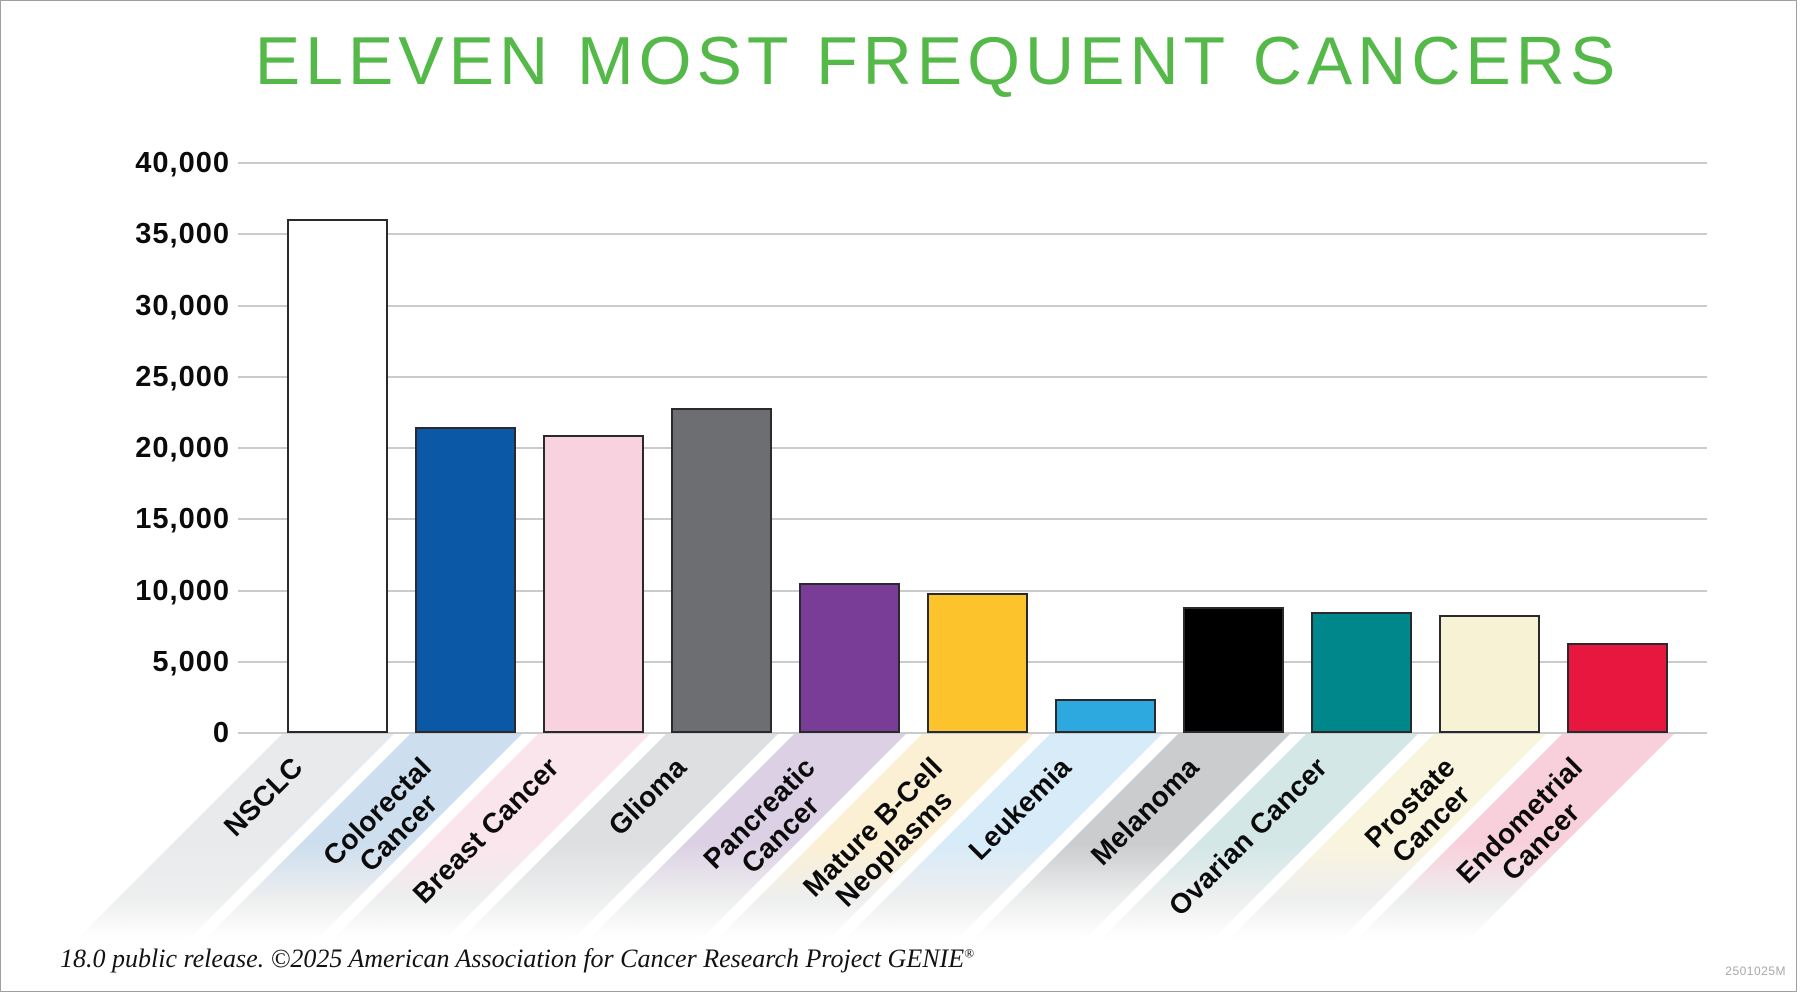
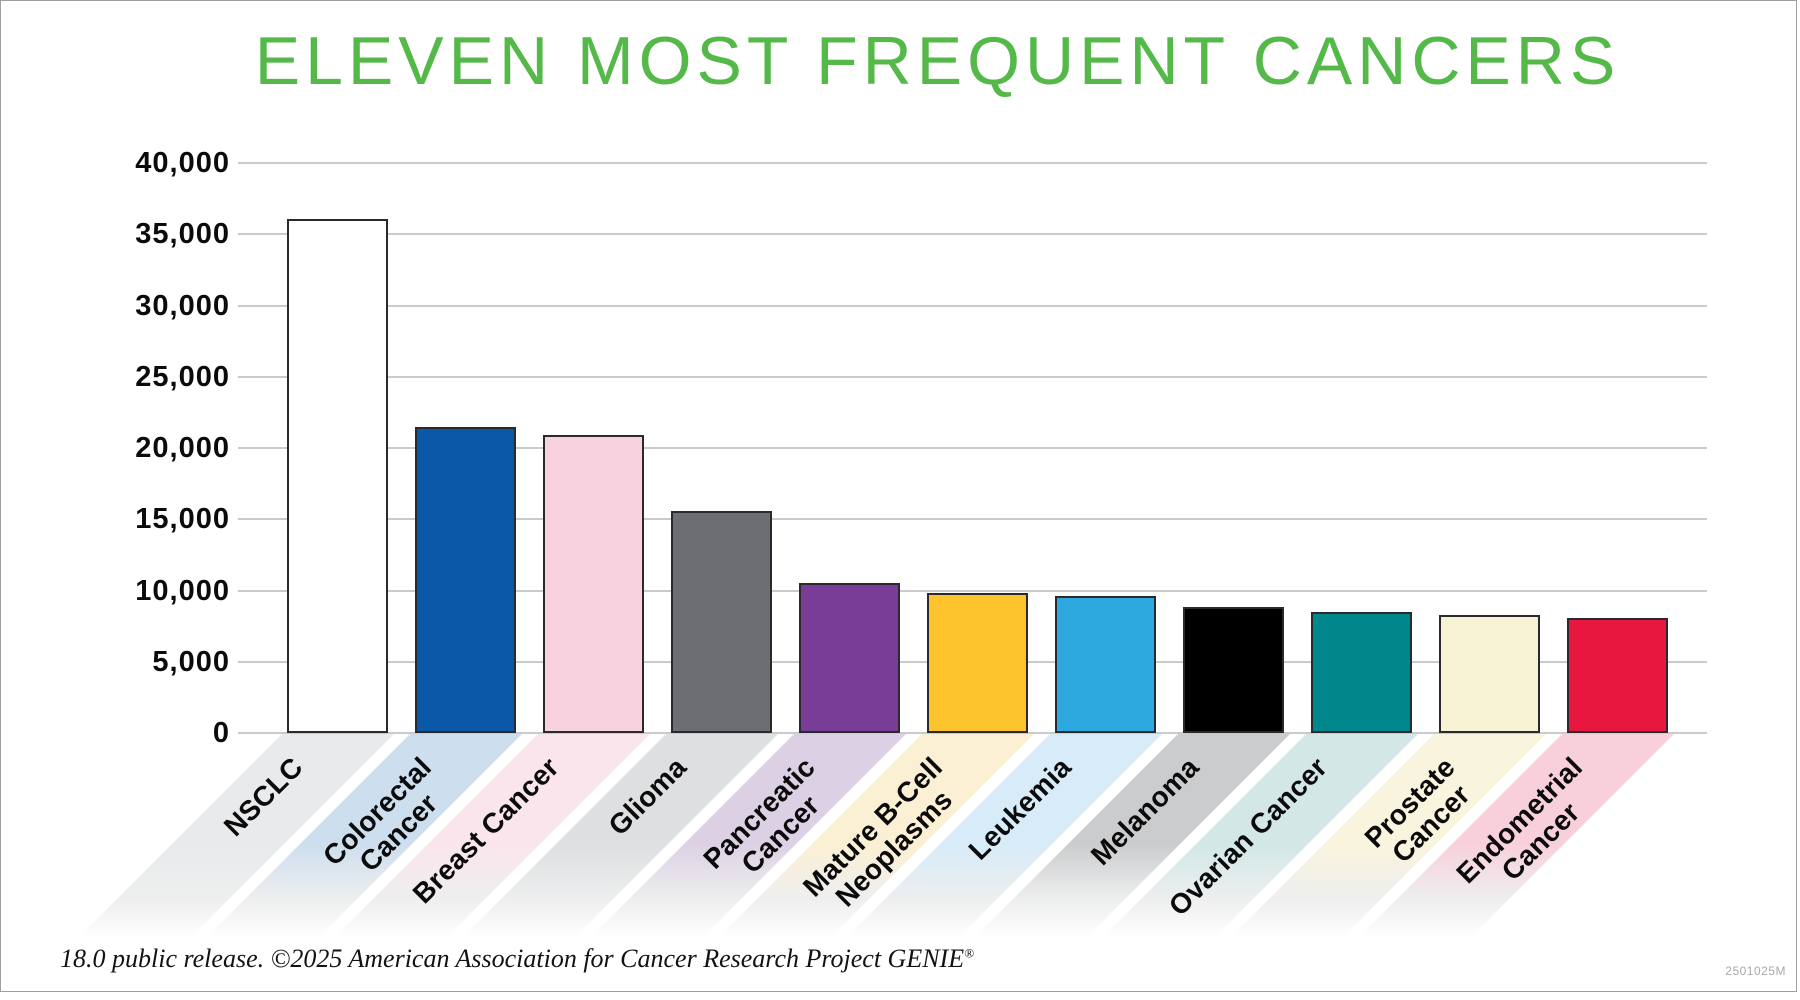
Glioma: 22800 -> 15600
Leukemia: 2400 -> 9600
Endometrial Cancer: 6300 -> 8100
